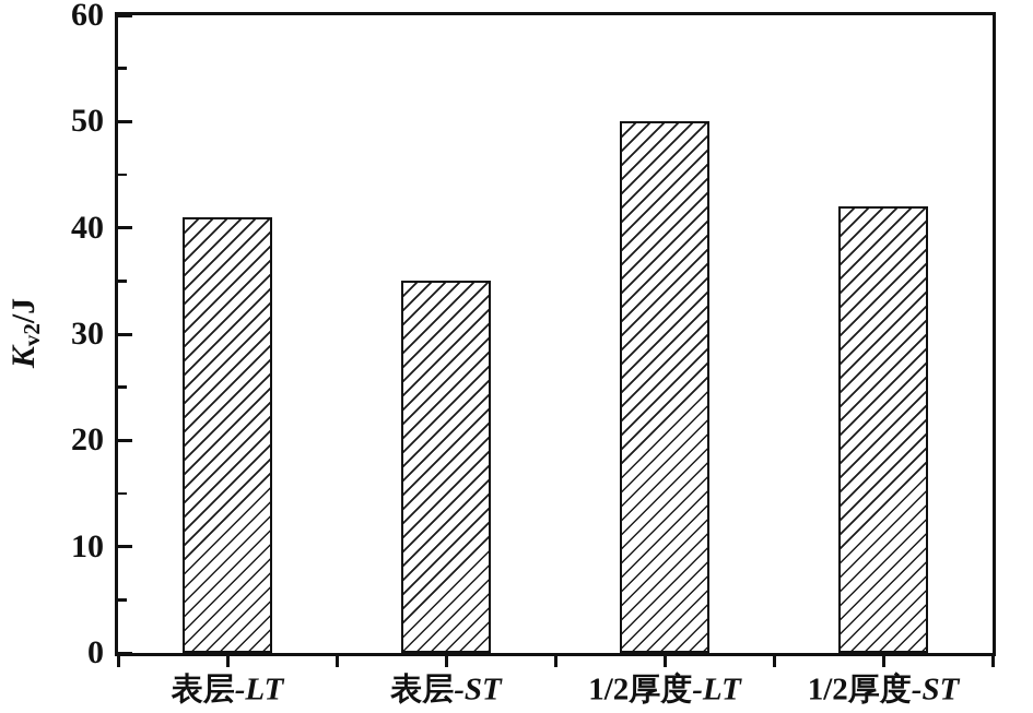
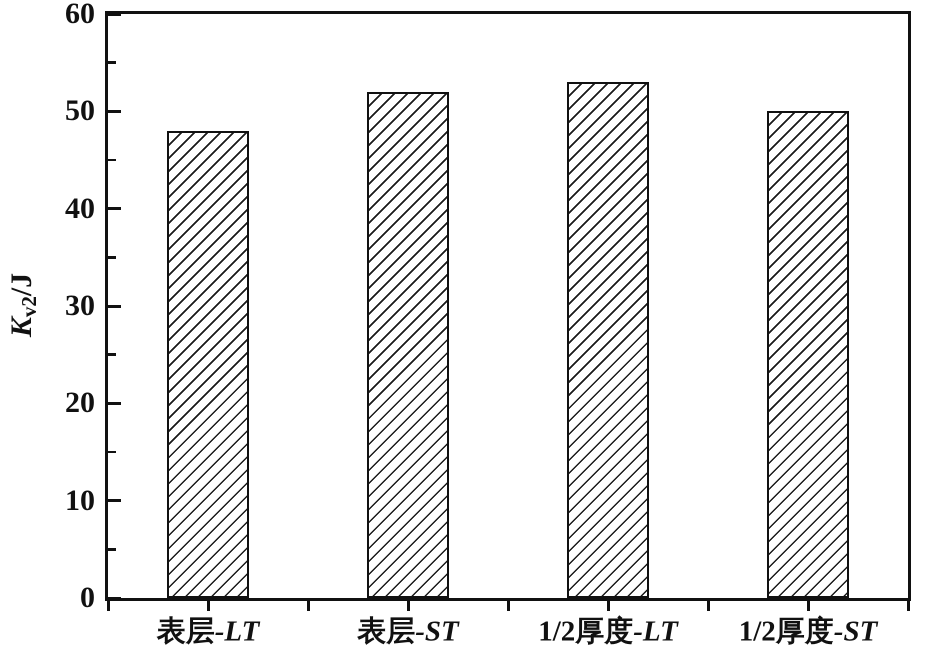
表层-LT: 41 -> 48
表层-ST: 35 -> 52
1/2厚度-LT: 50 -> 53
1/2厚度-ST: 42 -> 50
